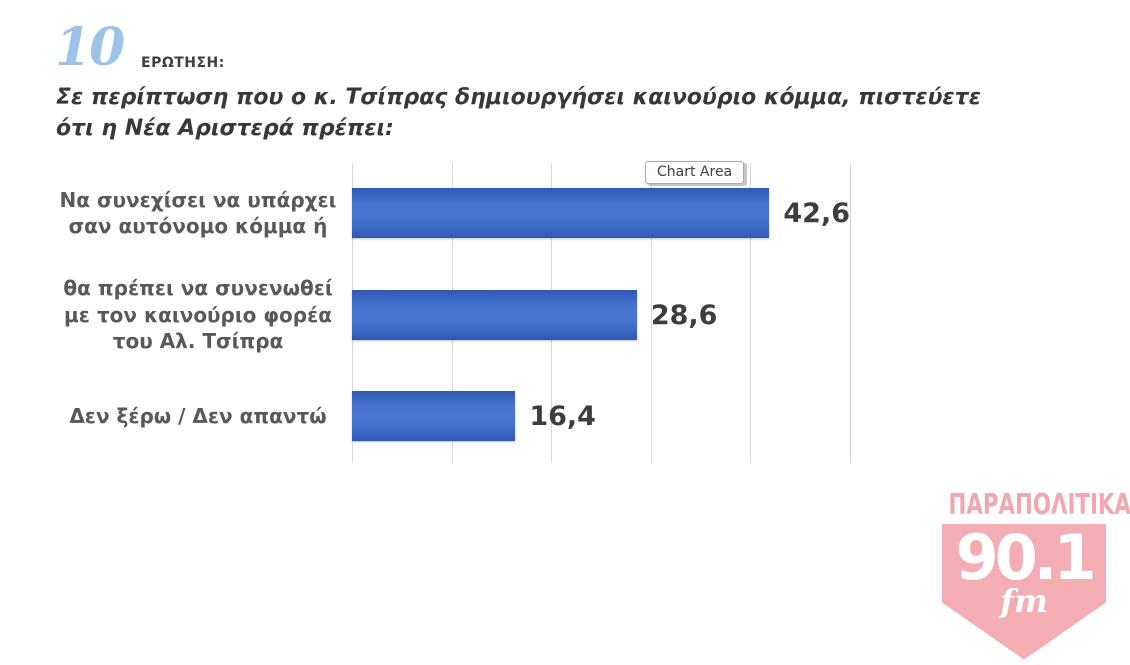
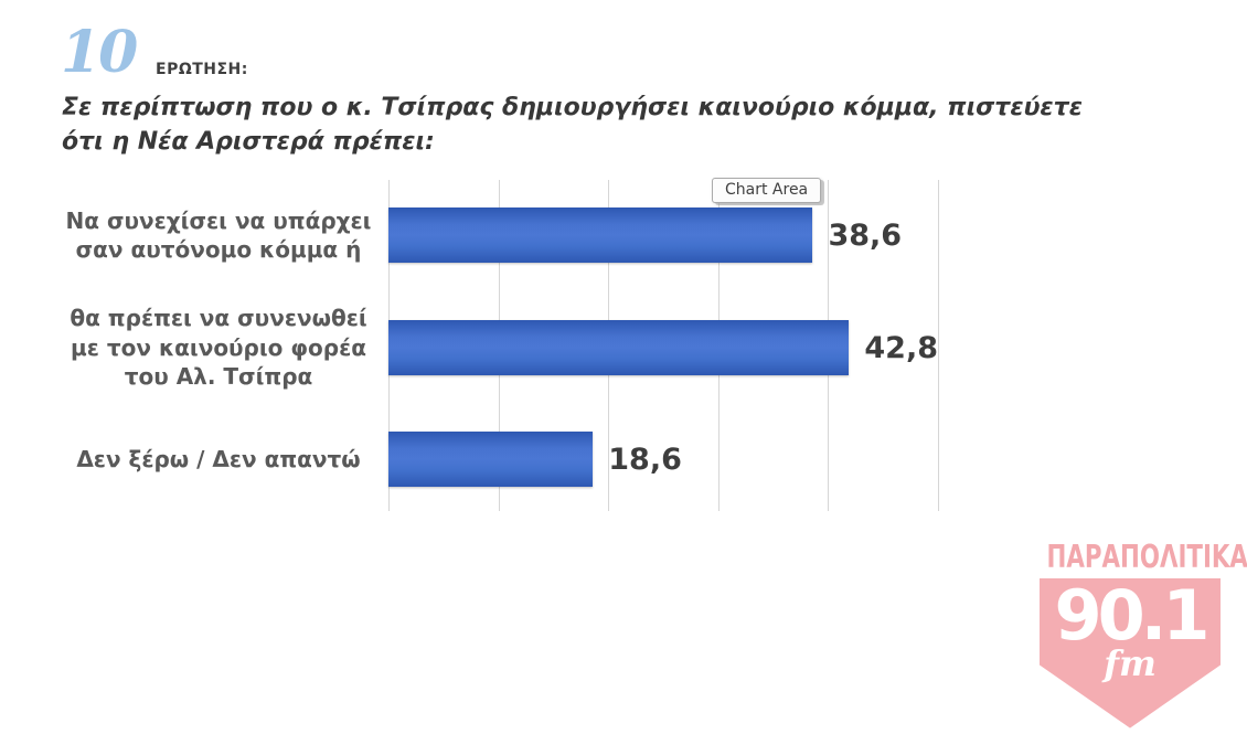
Να συνεχίσει να υπάρχει σαν αυτόνομο κόμμα ή: 42,6 -> 38,6
θα πρέπει να συνενωθεί με τον καινούριο φορέα του Αλ. Τσίπρα: 28,6 -> 42,8
Δεν ξέρω / Δεν απαντώ: 16,4 -> 18,6
